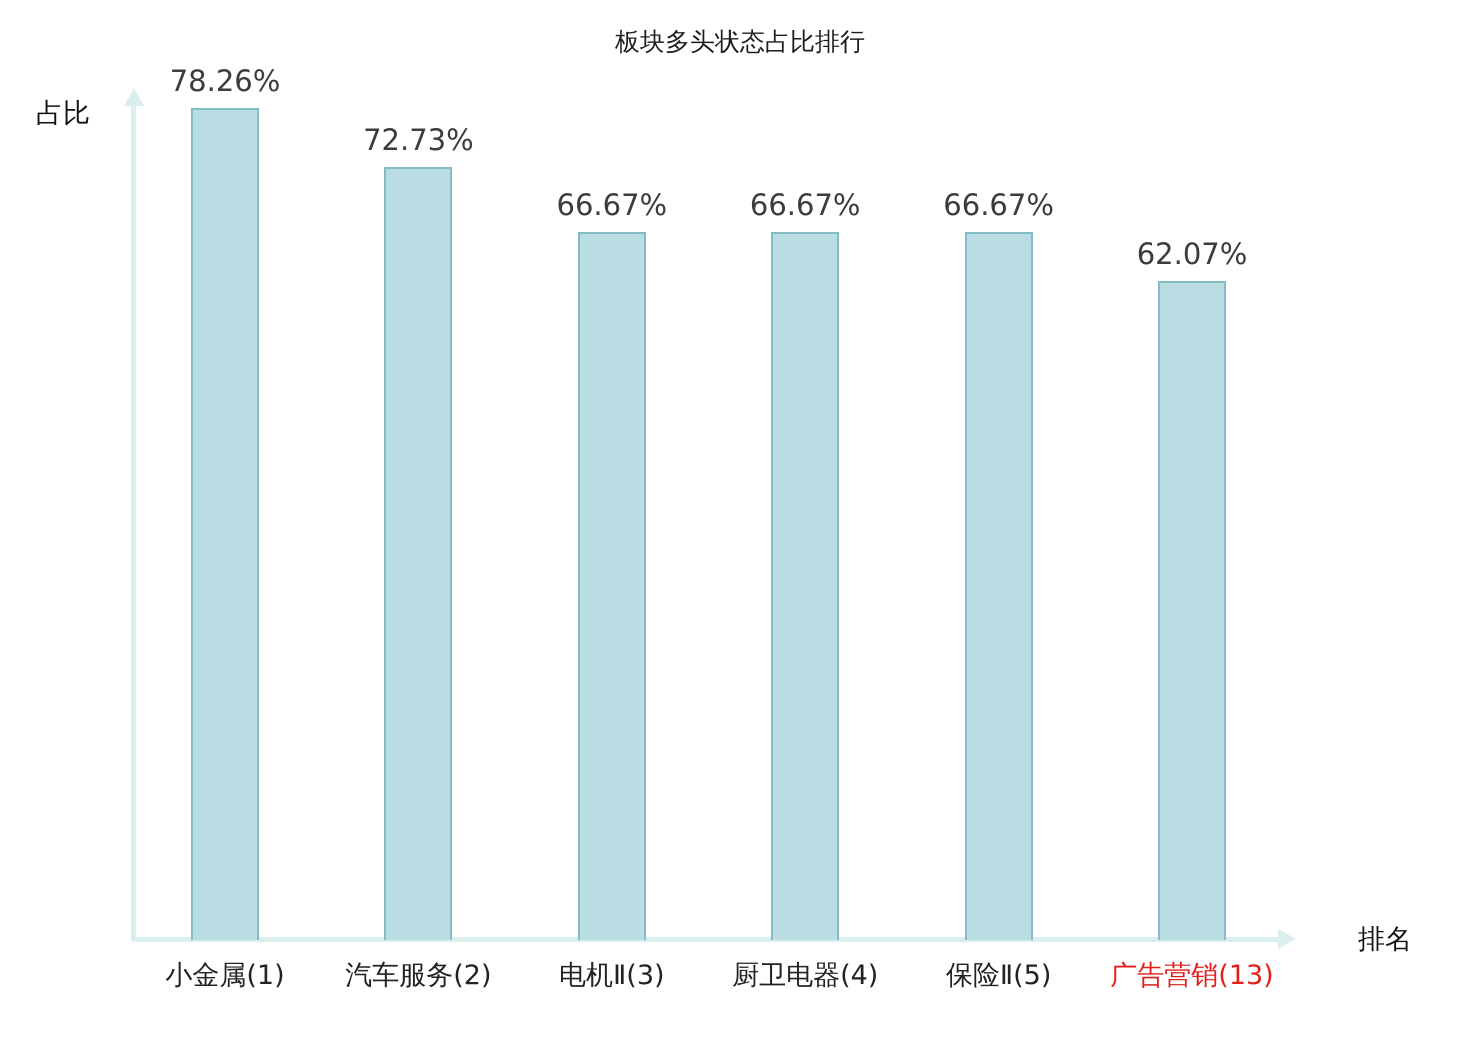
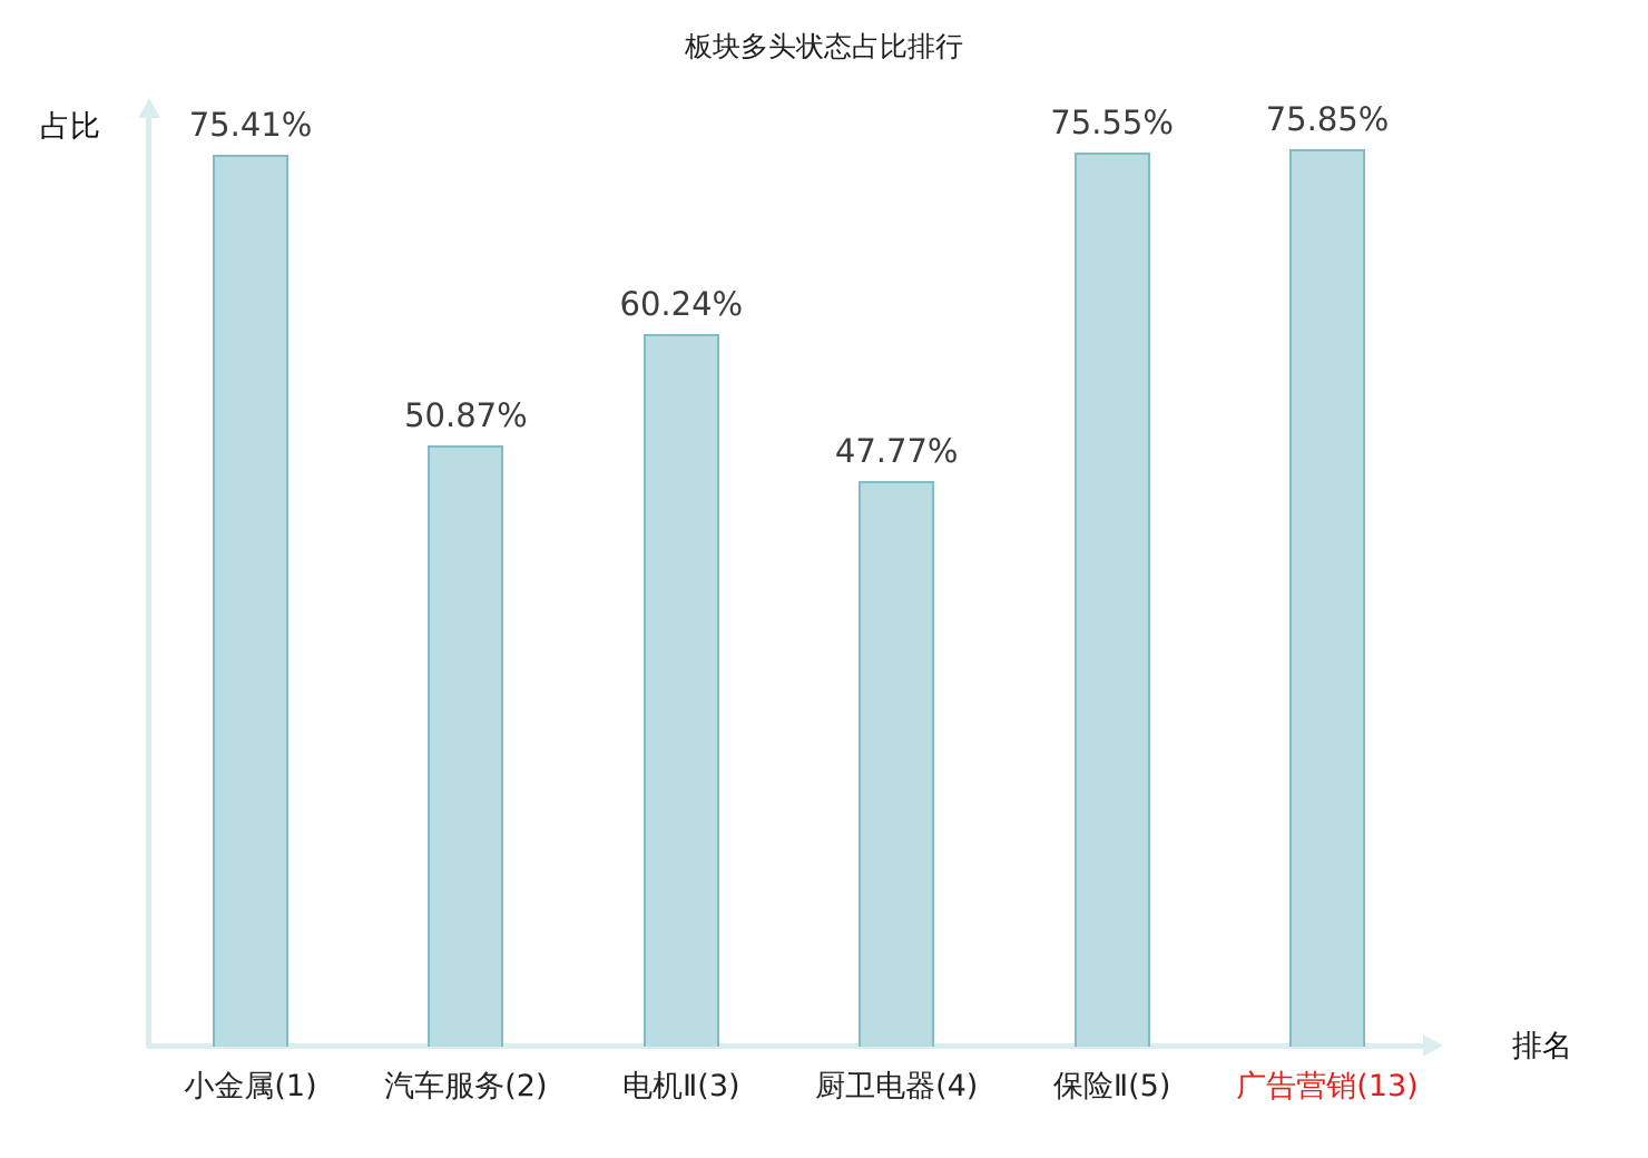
小金属(1): 78.26% -> 75.41%
汽车服务(2): 72.73% -> 50.87%
电机Ⅱ(3): 66.67% -> 60.24%
厨卫电器(4): 66.67% -> 47.77%
保险Ⅱ(5): 66.67% -> 75.55%
广告营销(13): 62.07% -> 75.85%
